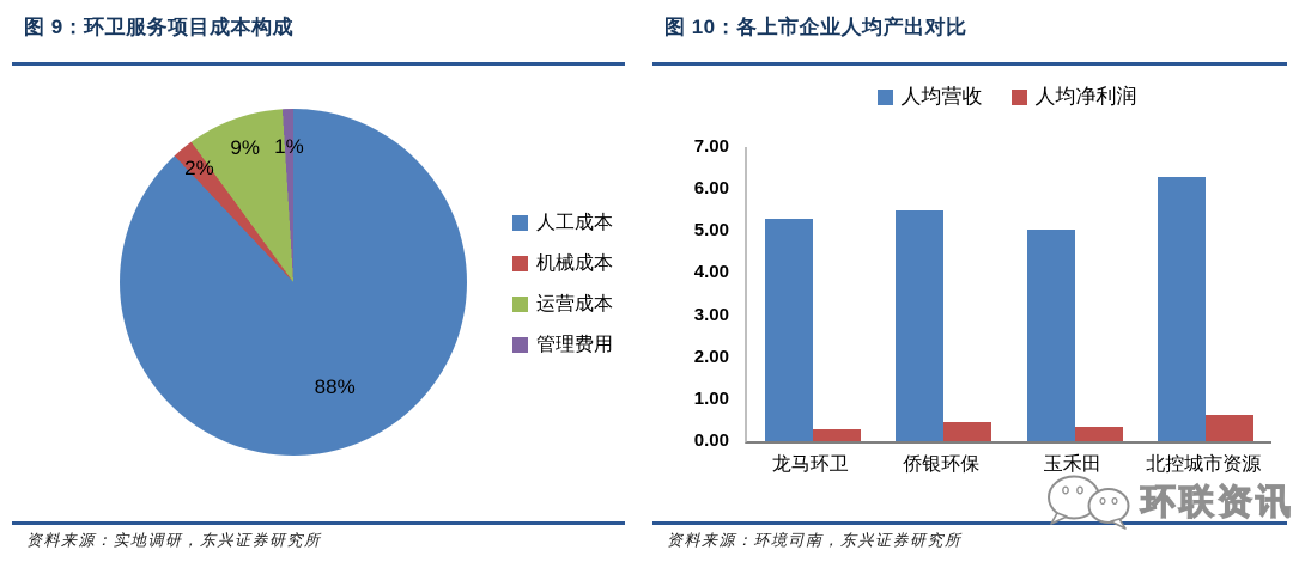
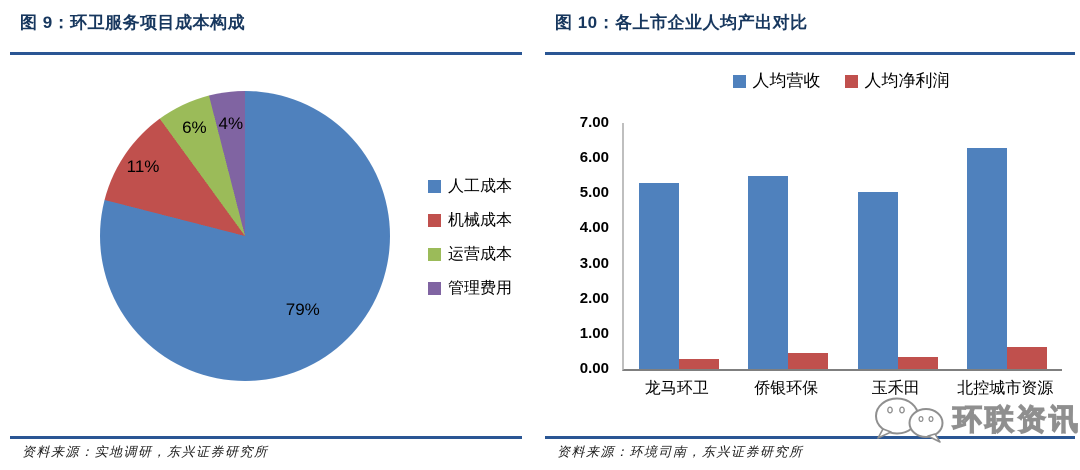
图 9：环卫服务项目成本构成/人工成本: 88% -> 79%
图 9：环卫服务项目成本构成/机械成本: 2% -> 11%
图 9：环卫服务项目成本构成/运营成本: 9% -> 6%
图 9：环卫服务项目成本构成/管理费用: 1% -> 4%
